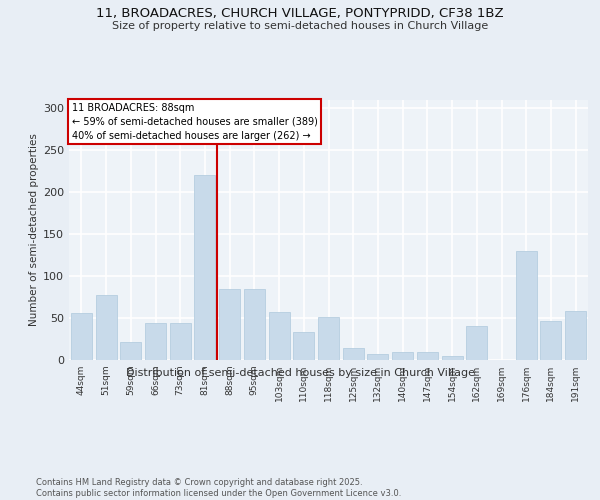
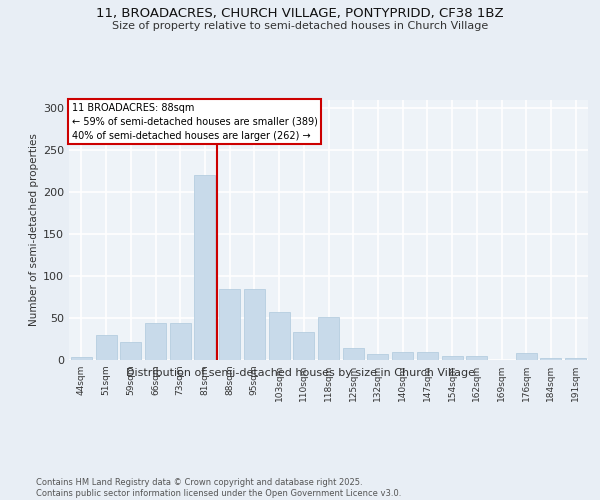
44sqm: 56 -> 4
51sqm: 78 -> 30
162sqm: 40 -> 5
176sqm: 130 -> 8
184sqm: 46 -> 2
191sqm: 58 -> 2
